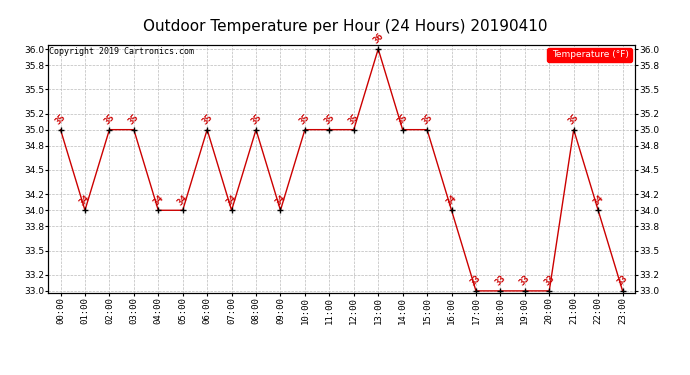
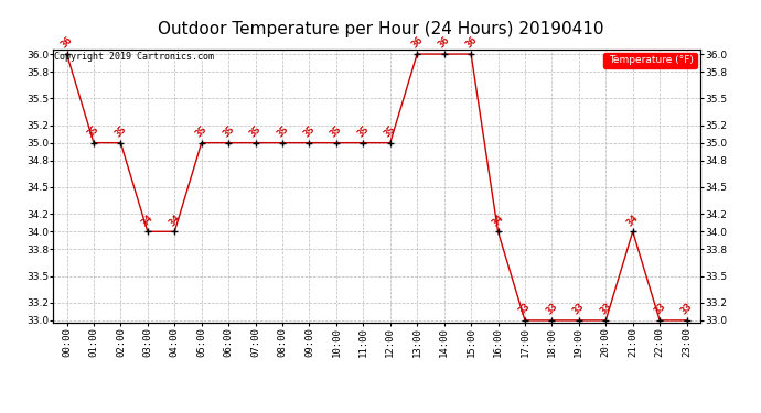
00:00: 35 -> 36
01:00: 34 -> 35
03:00: 35 -> 34
05:00: 34 -> 35
07:00: 34 -> 35
09:00: 34 -> 35
14:00: 35 -> 36
15:00: 35 -> 36
21:00: 35 -> 34
22:00: 34 -> 33
